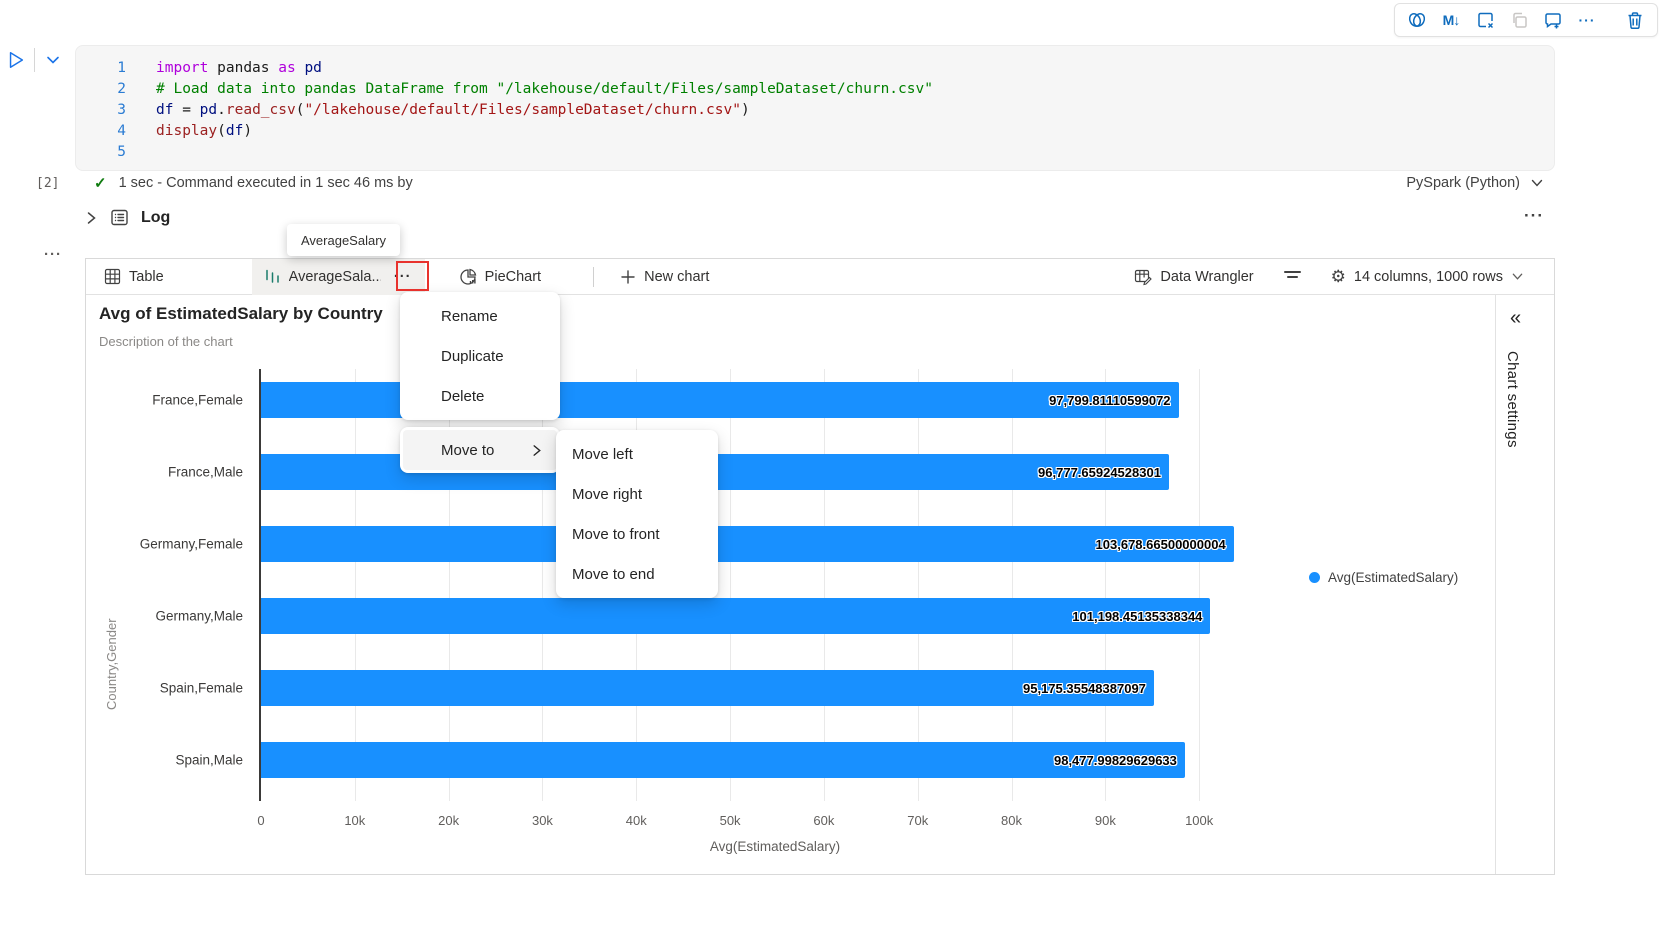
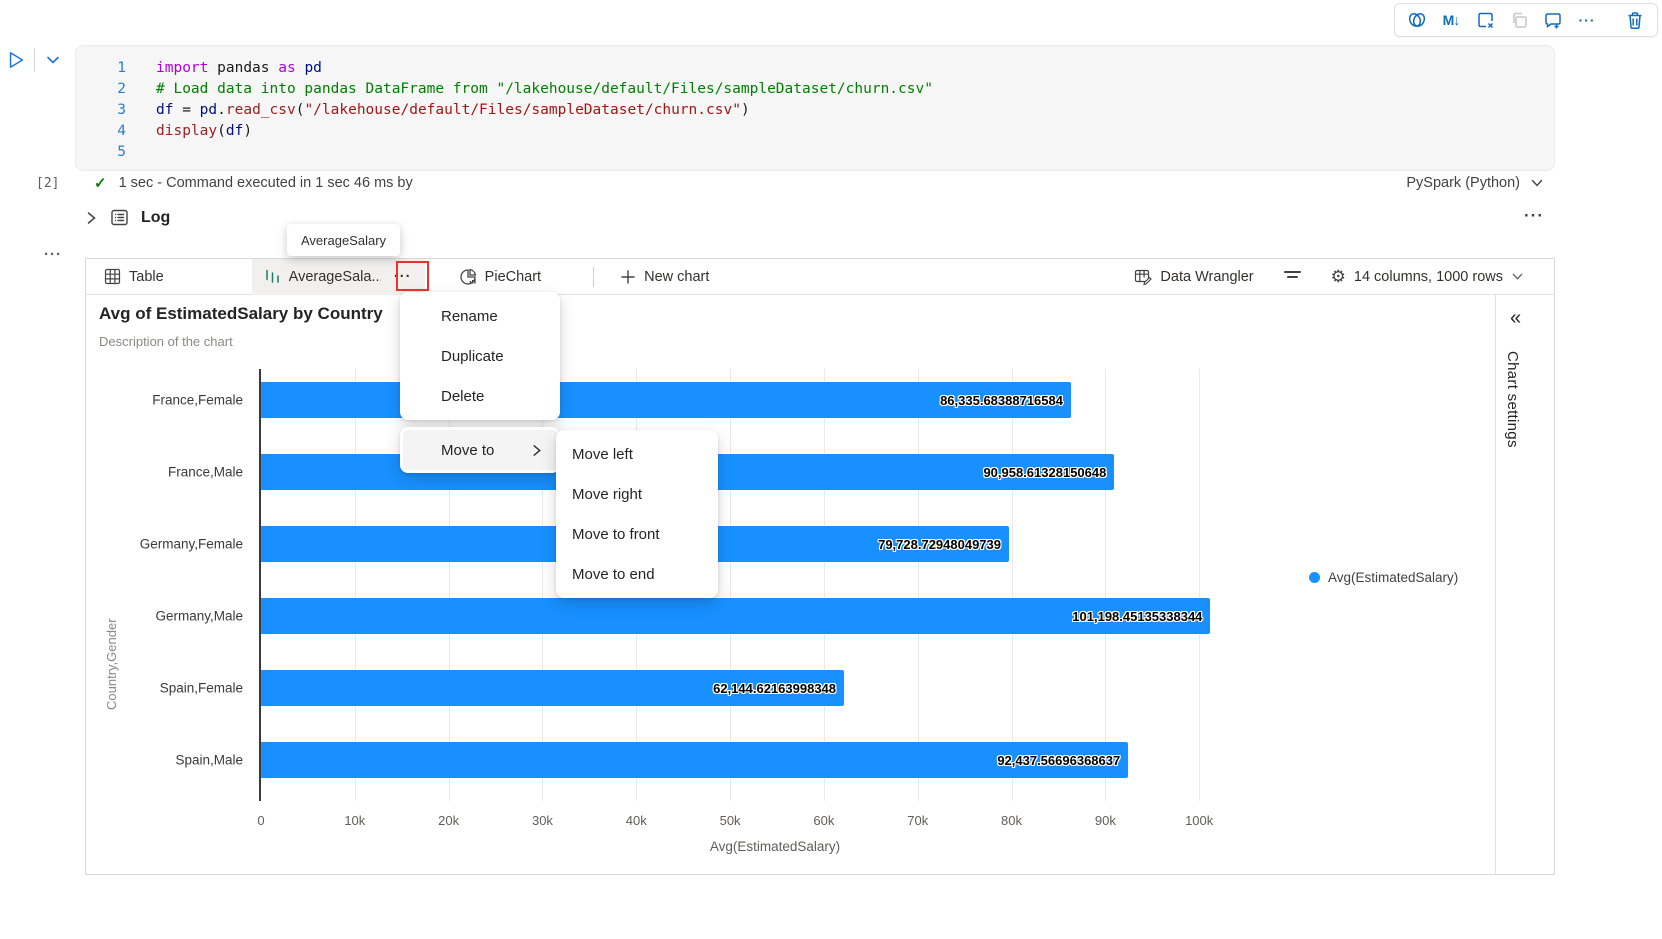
France,Female: 97,799.81110599072 -> 86,335.68388716584
France,Male: 96,777.65924528301 -> 90,958.61328150648
Germany,Female: 103,678.66500000004 -> 79,728.72948049739
Spain,Female: 95,175.35548387097 -> 62,144.62163998348
Spain,Male: 98,477.99829629633 -> 92,437.56696368637
